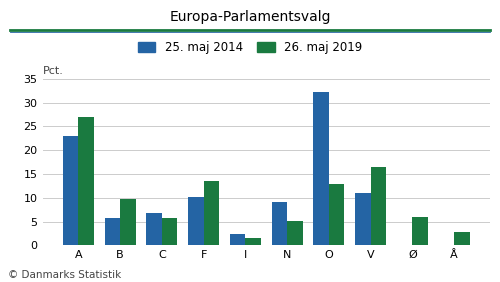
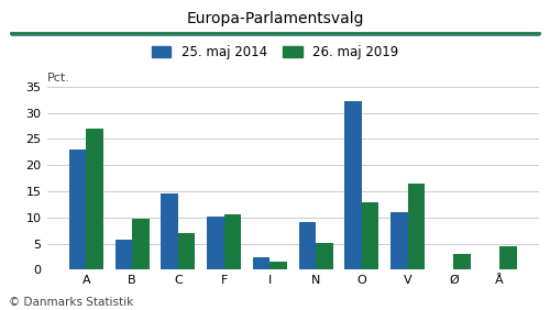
25. maj 2014/C: 6.8 -> 14.5
26. maj 2019/C: 5.7 -> 7.0
26. maj 2019/F: 13.5 -> 10.5
26. maj 2019/Ø: 6.0 -> 3.0
26. maj 2019/Å: 2.9 -> 4.5
